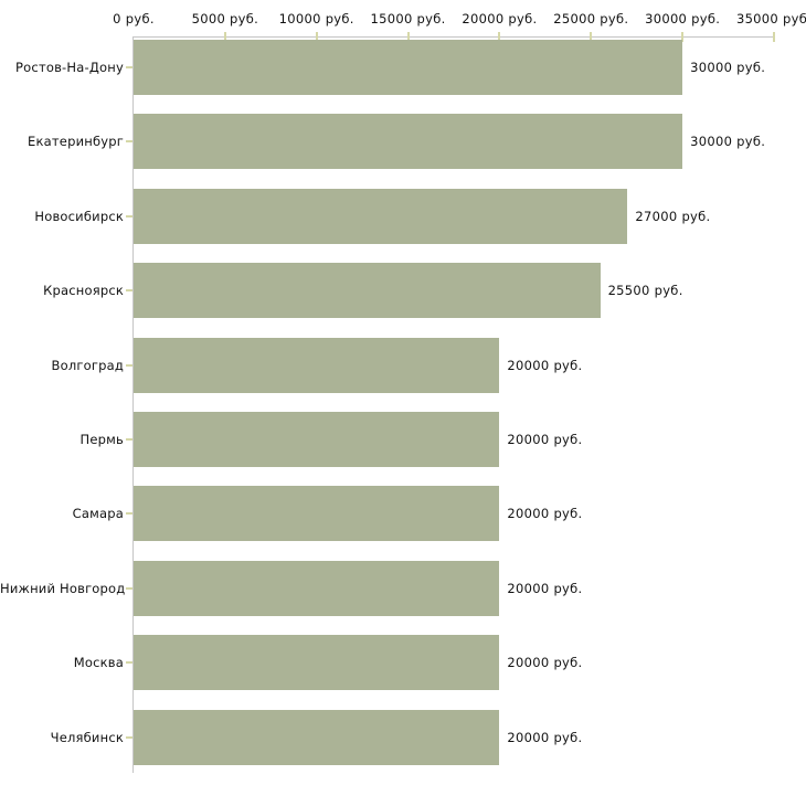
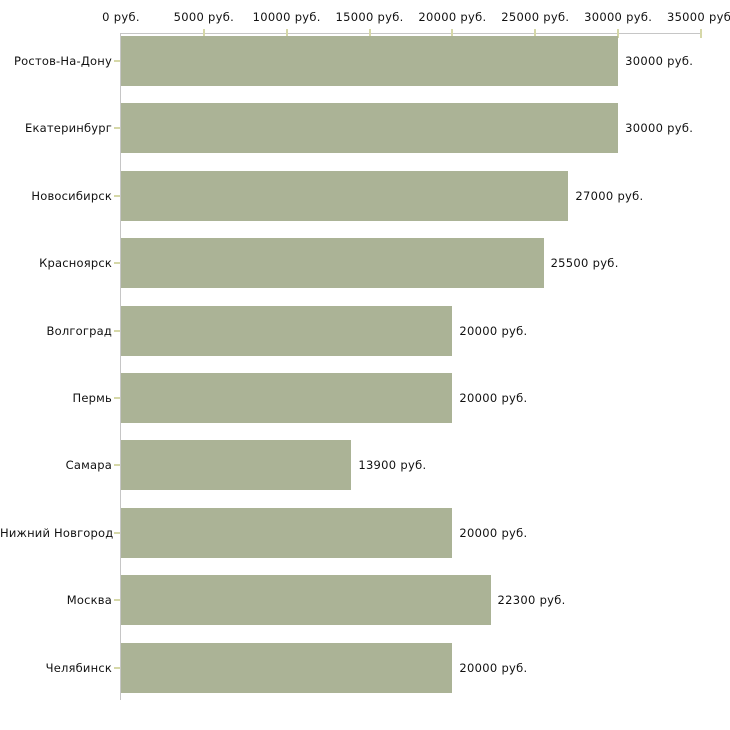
Самара: 20000 -> 13900
Москва: 20000 -> 22300
